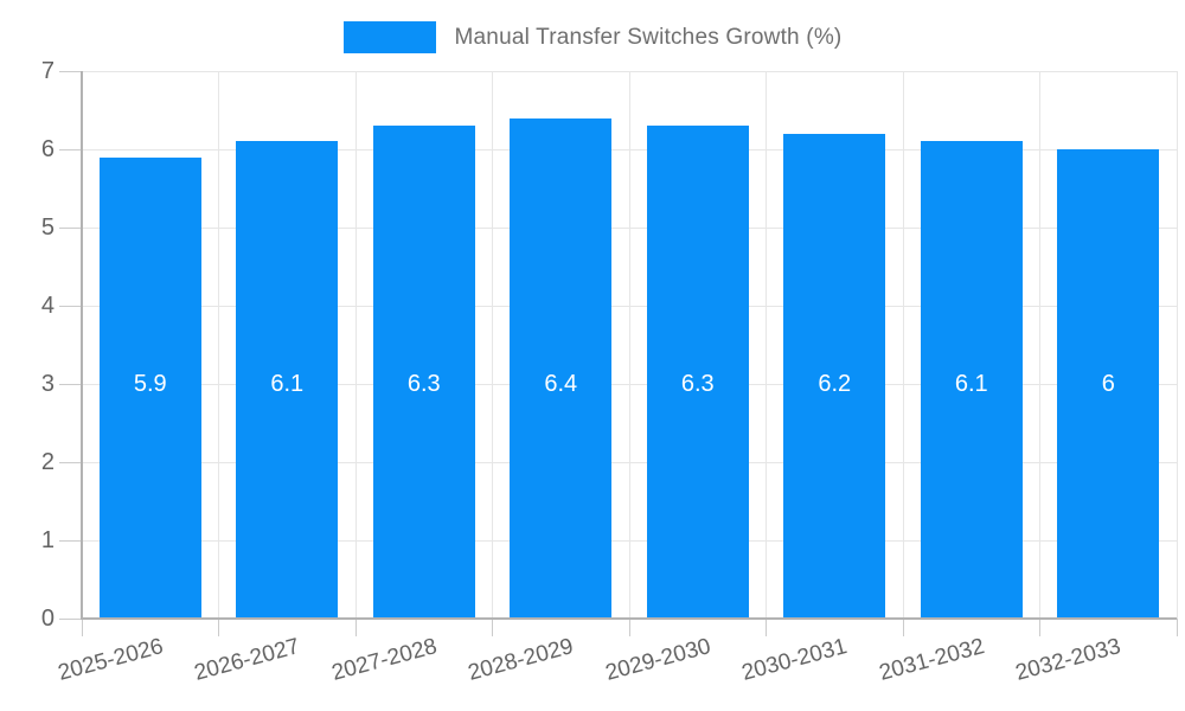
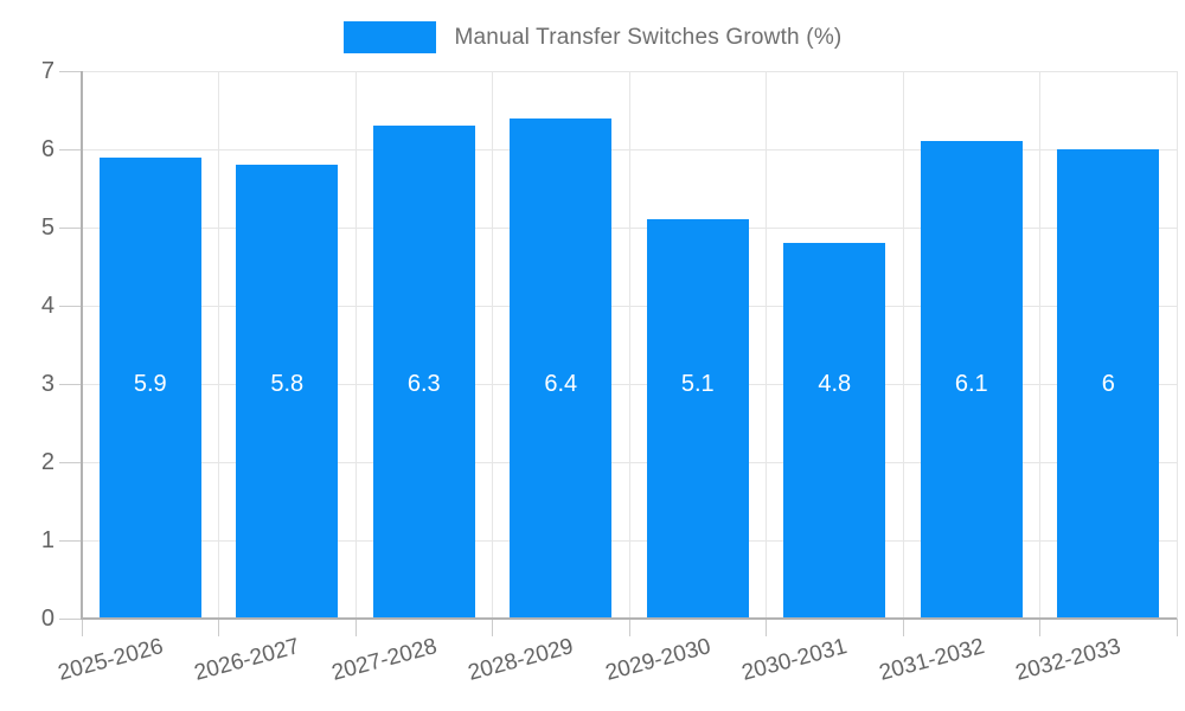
2026-2027: 6.1 -> 5.8
2029-2030: 6.3 -> 5.1
2030-2031: 6.2 -> 4.8
